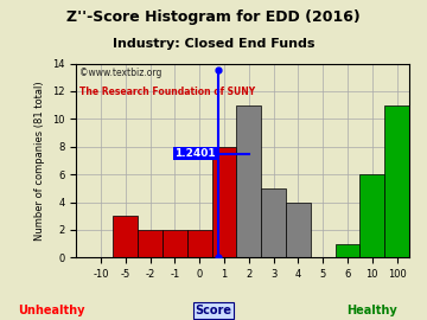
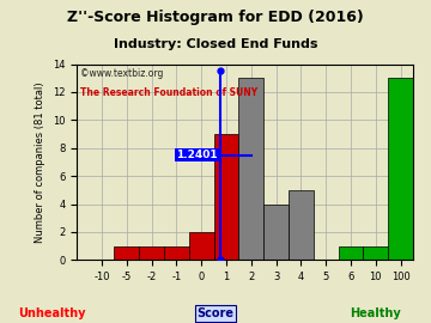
-5: 3 -> 1
-2: 2 -> 1
-1: 2 -> 1
1: 8 -> 9
2: 11 -> 13
3: 5 -> 4
4: 4 -> 5
10: 6 -> 1
100: 11 -> 13
